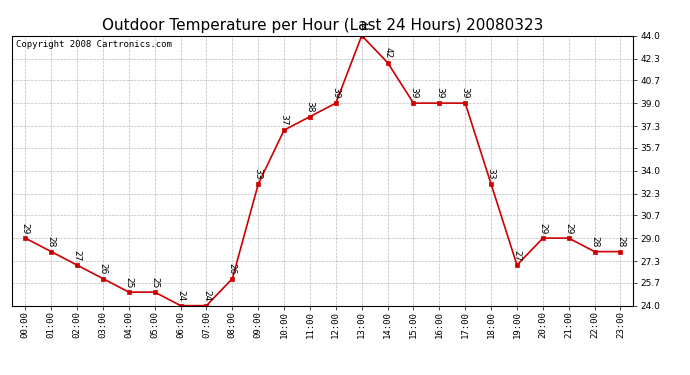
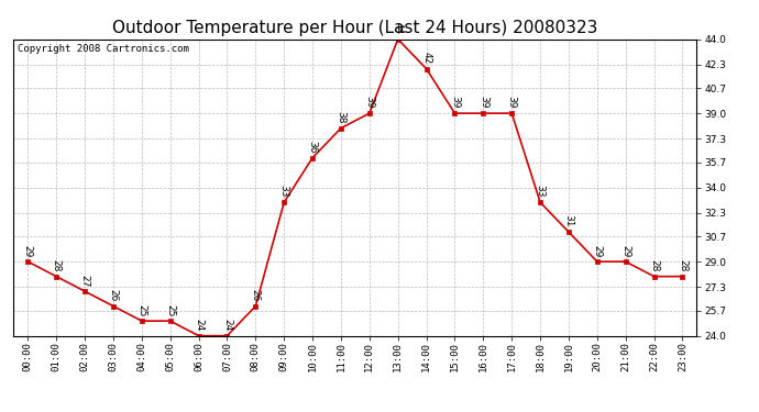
10:00: 37 -> 36
19:00: 27 -> 31
